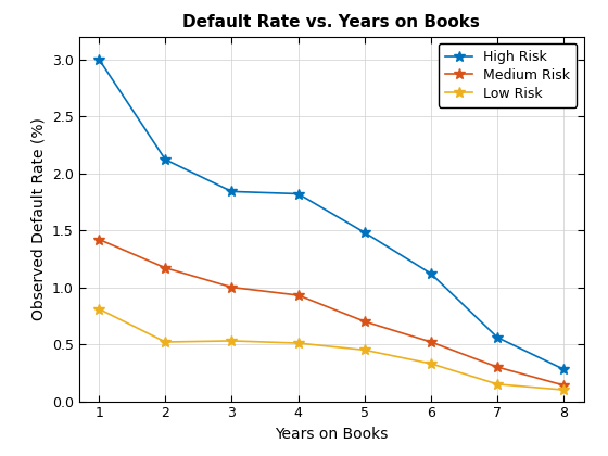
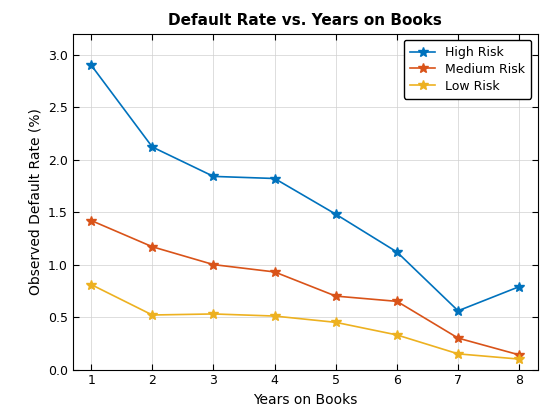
High Risk/1: 3.00 -> 2.90
Medium Risk/6: 0.52 -> 0.65
High Risk/8: 0.28 -> 0.79
